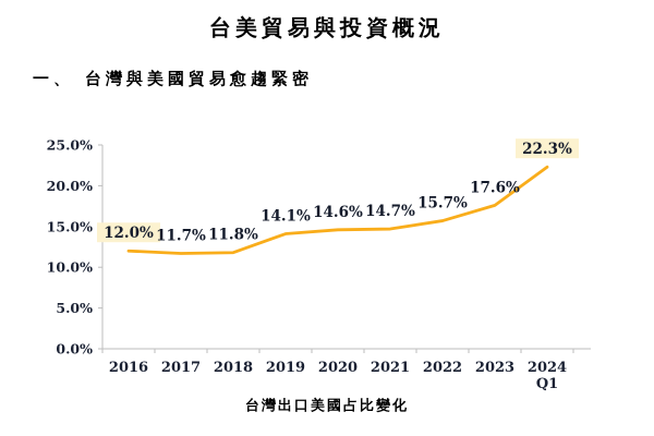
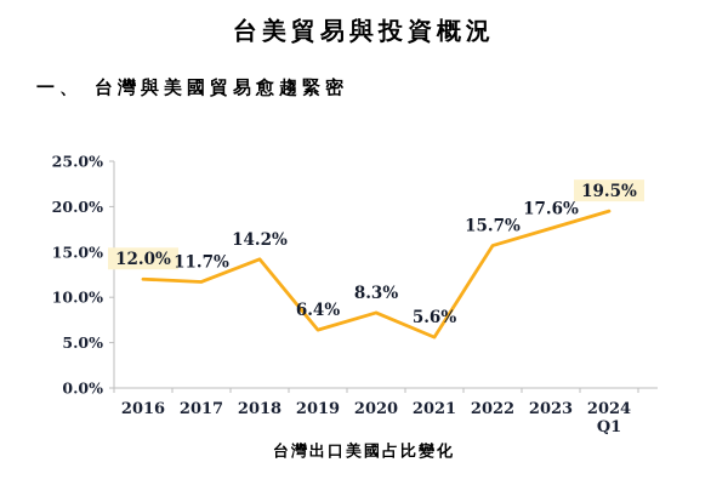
2018: 11.8% -> 14.2%
2019: 14.1% -> 6.4%
2020: 14.6% -> 8.3%
2021: 14.7% -> 5.6%
2024 Q1: 22.3% -> 19.5%
